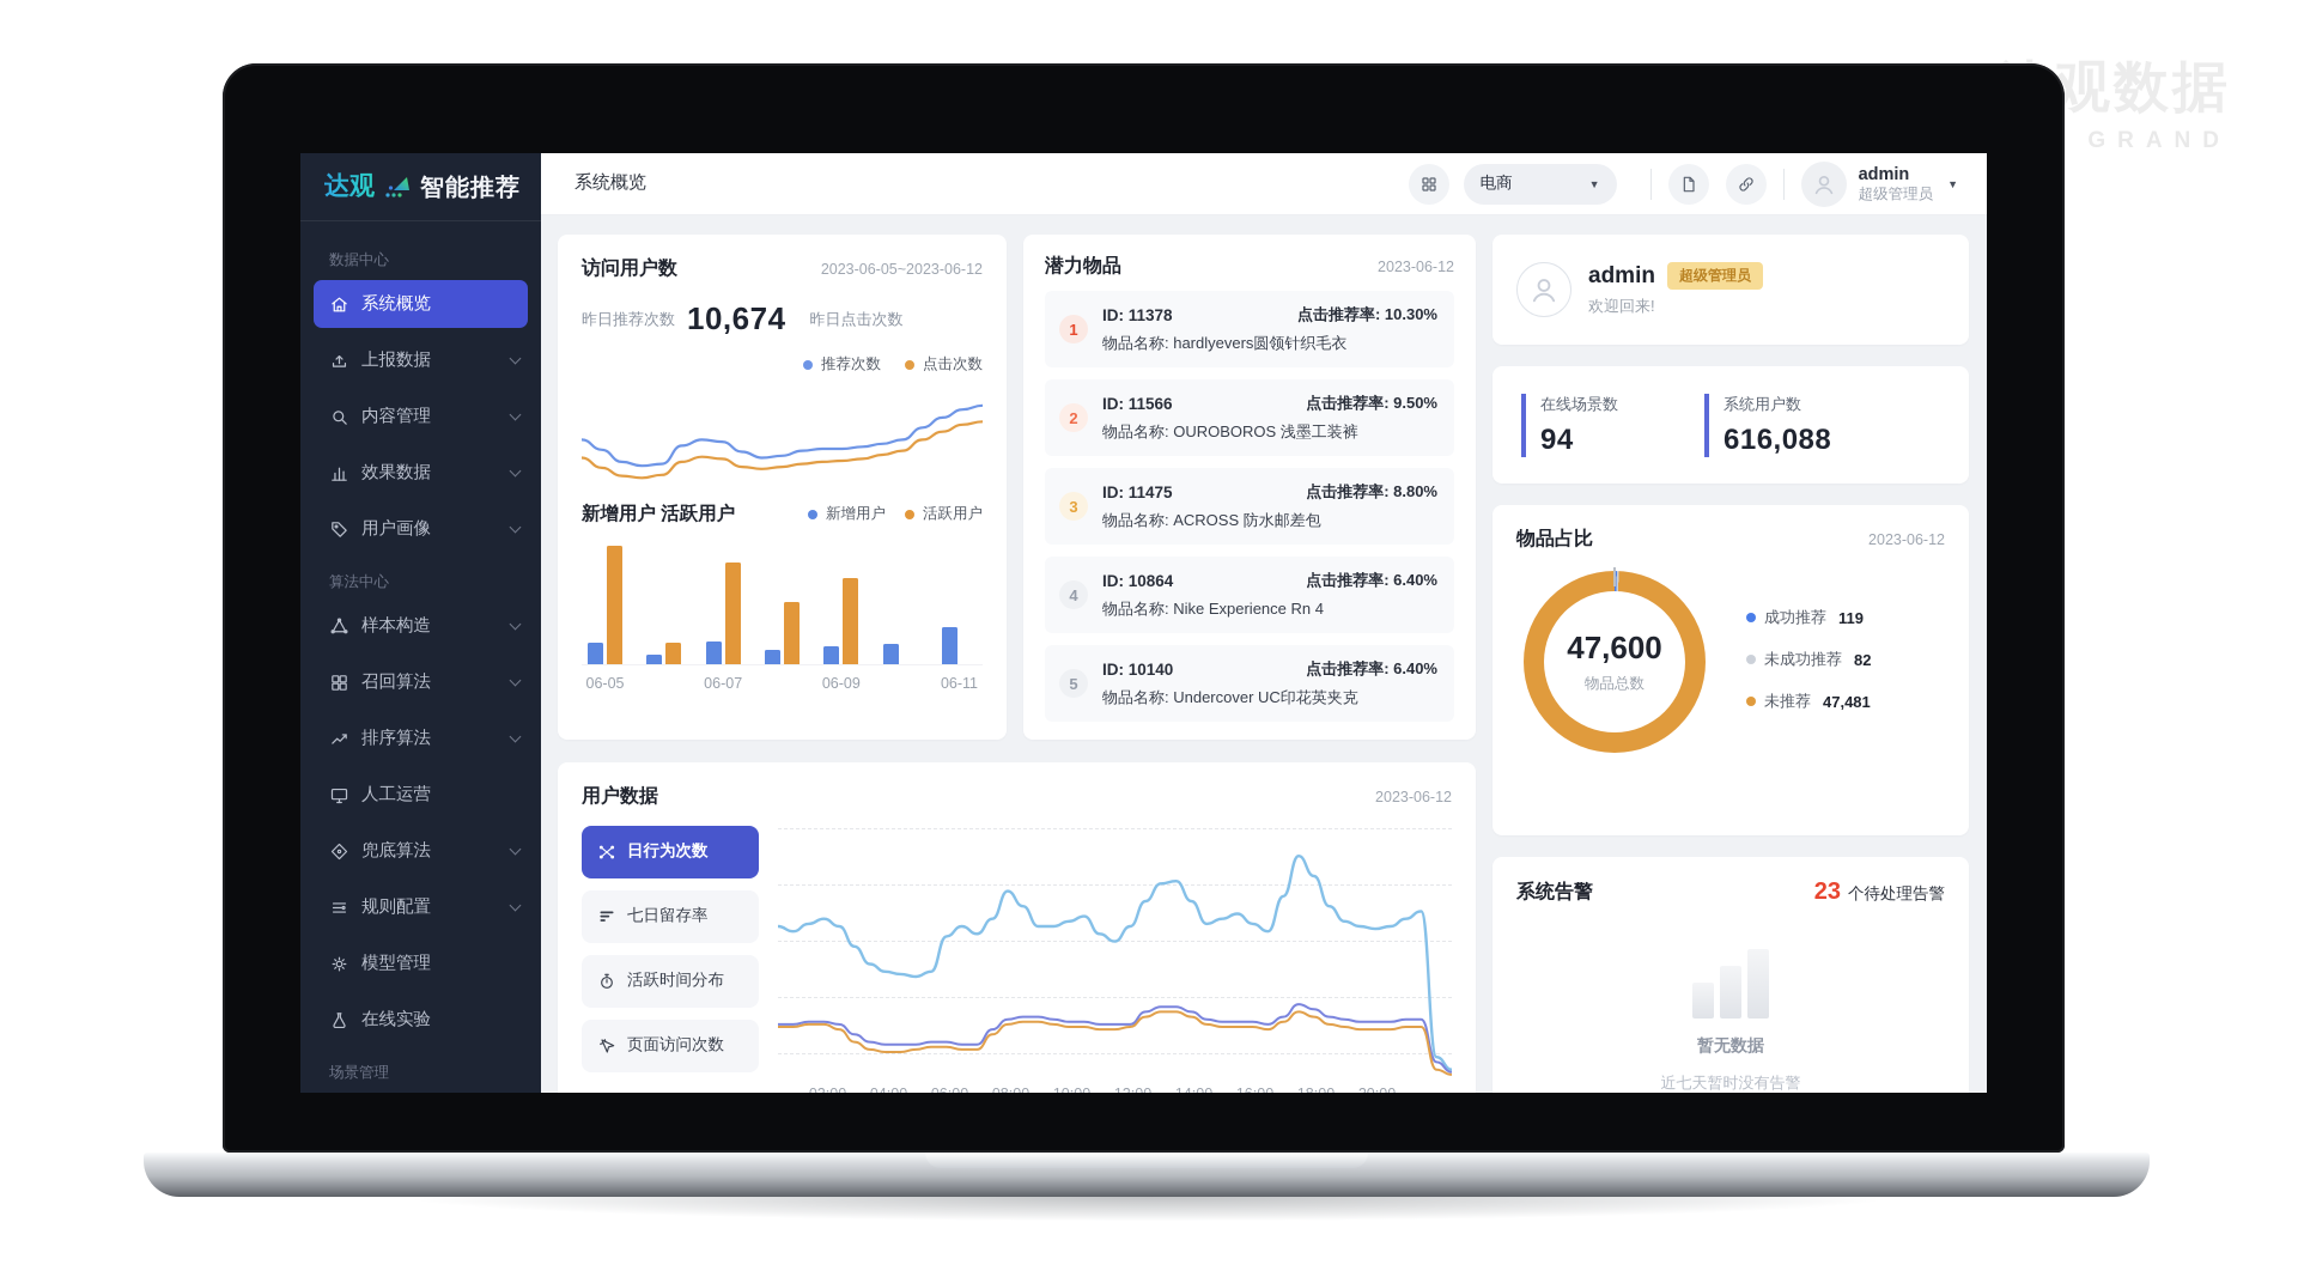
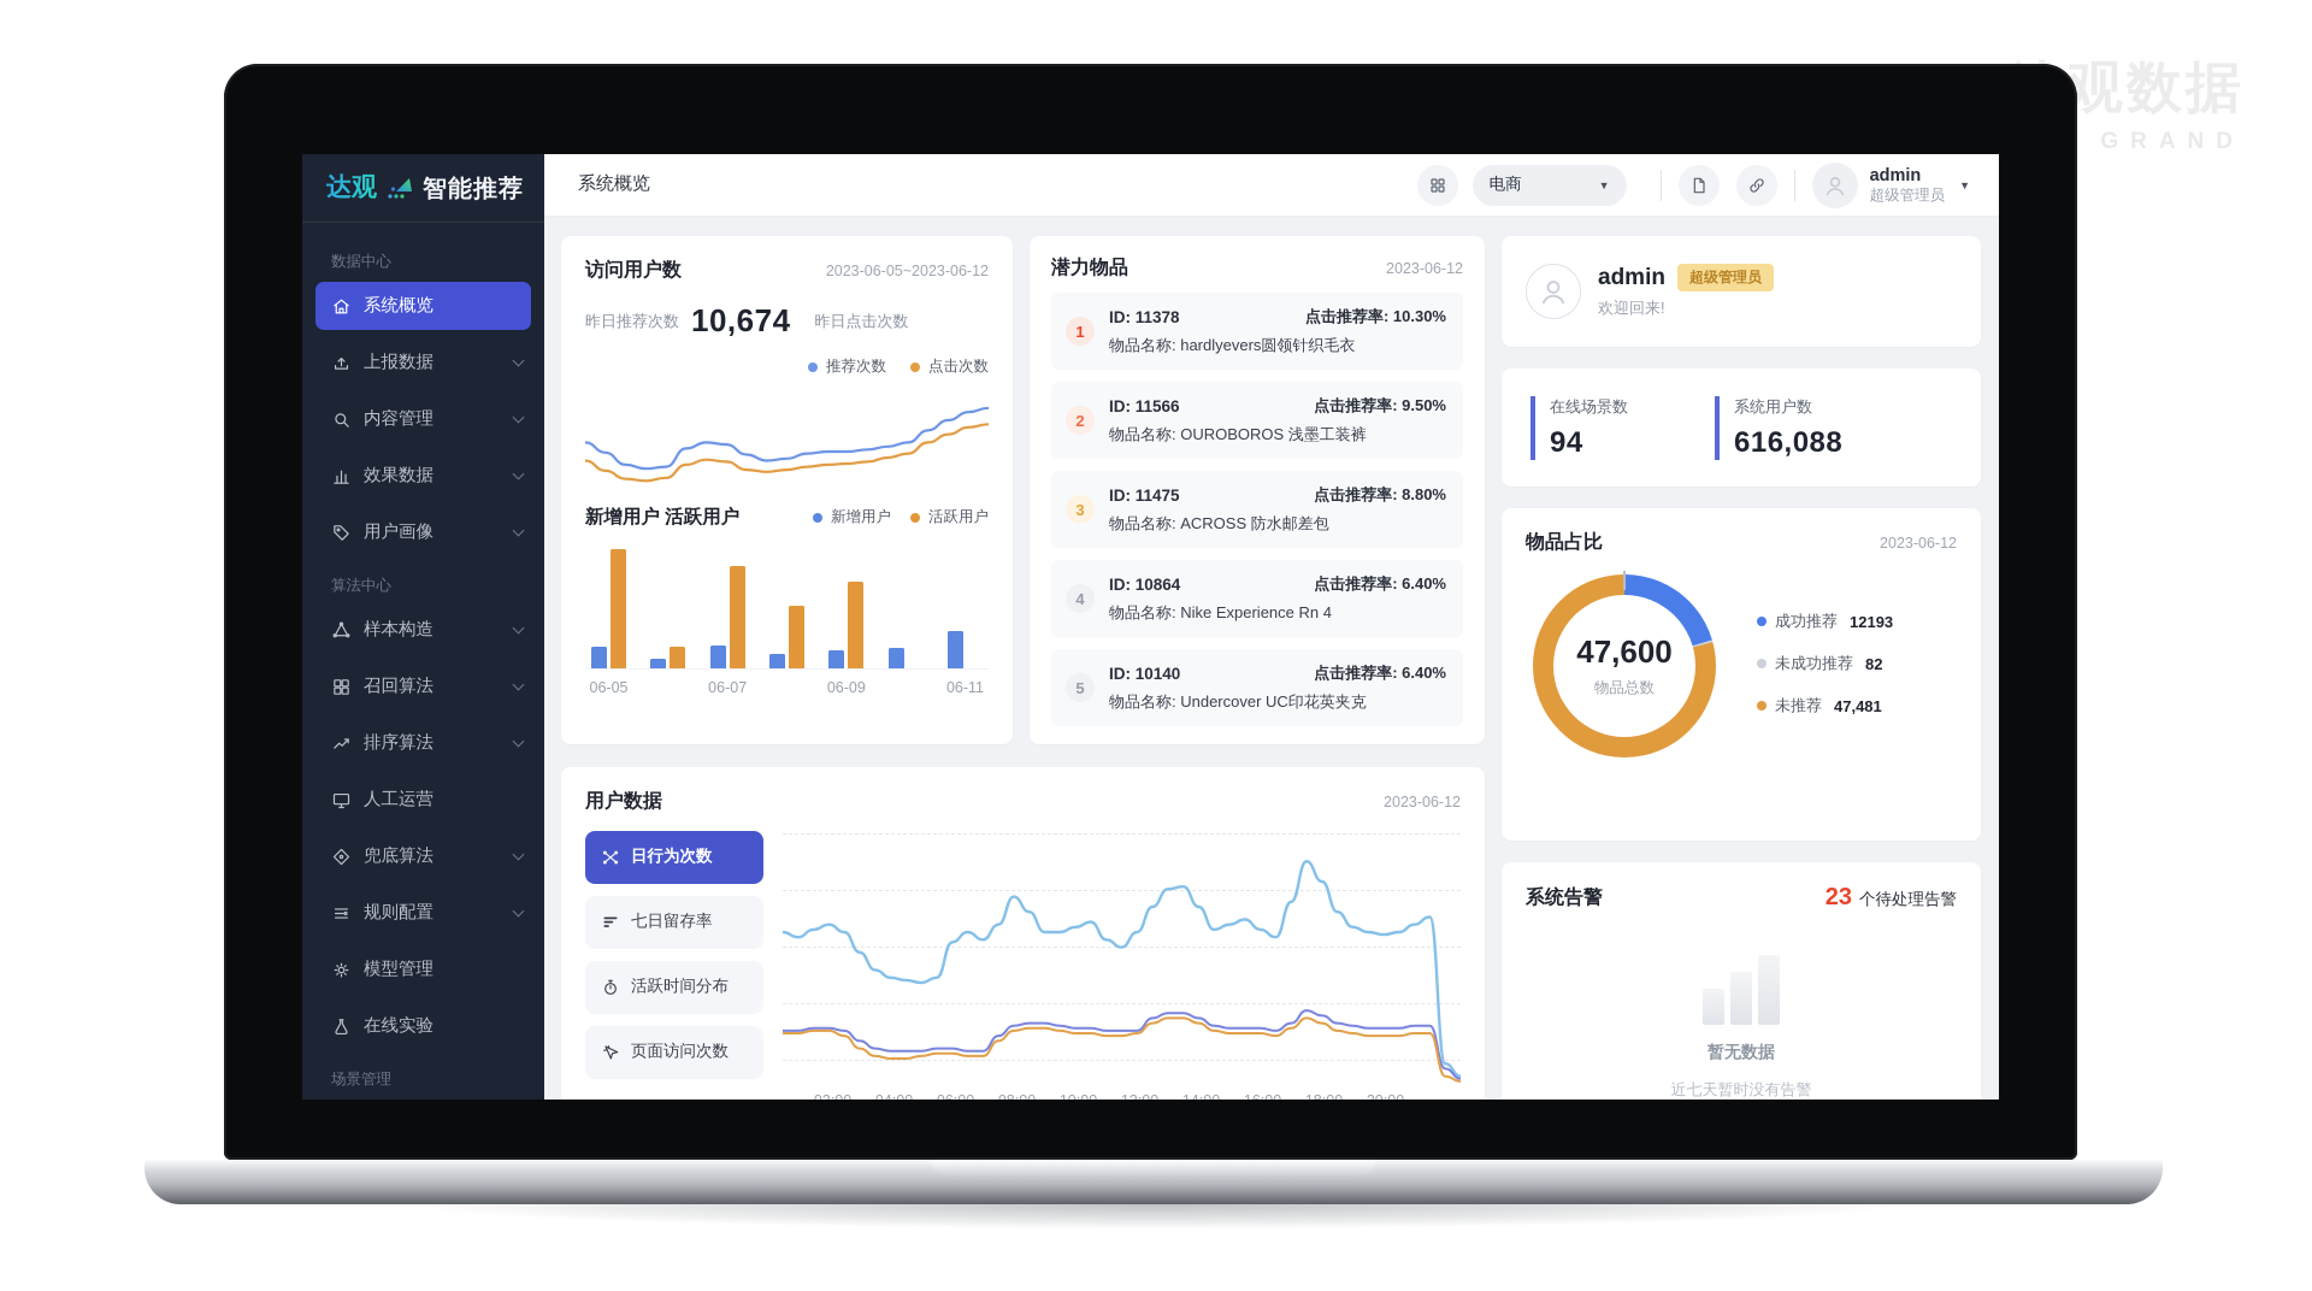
物品占比/成功推荐: 119 -> 12193
